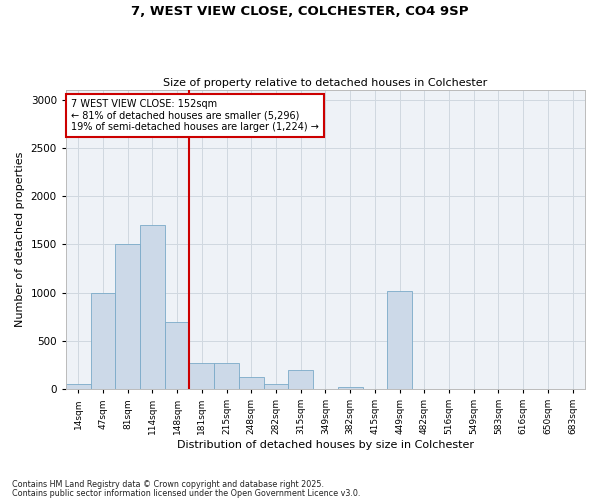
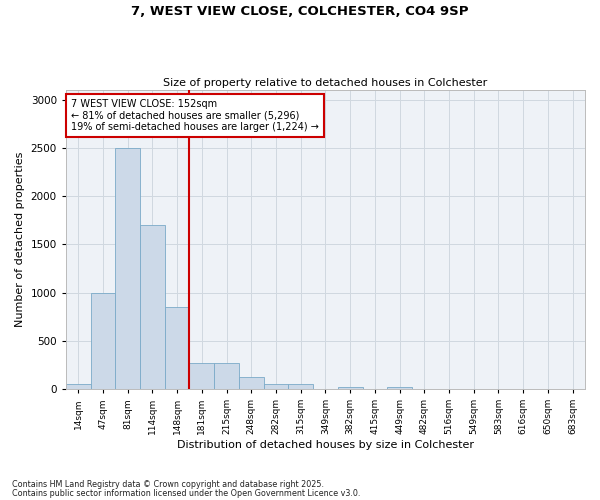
81sqm: 1500 -> 2500
148sqm: 700 -> 850
315sqm: 200 -> 50
449sqm: 1020 -> 20
